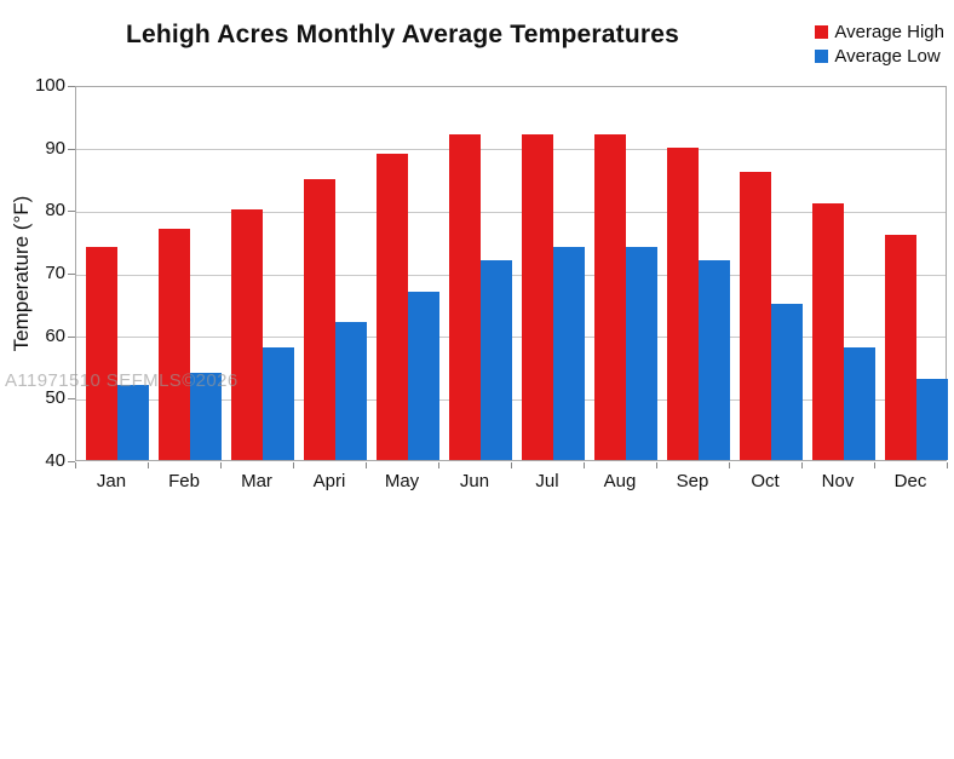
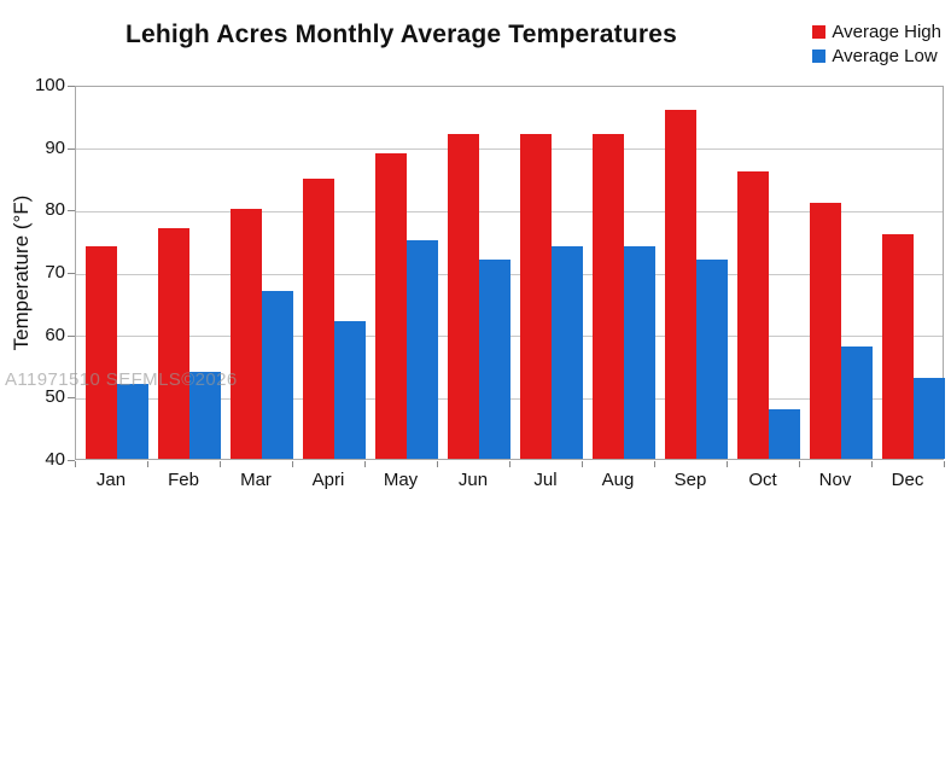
Average Low/Mar: 58 -> 67
Average Low/May: 67 -> 75
Average High/Sep: 90 -> 96
Average Low/Oct: 65 -> 48
